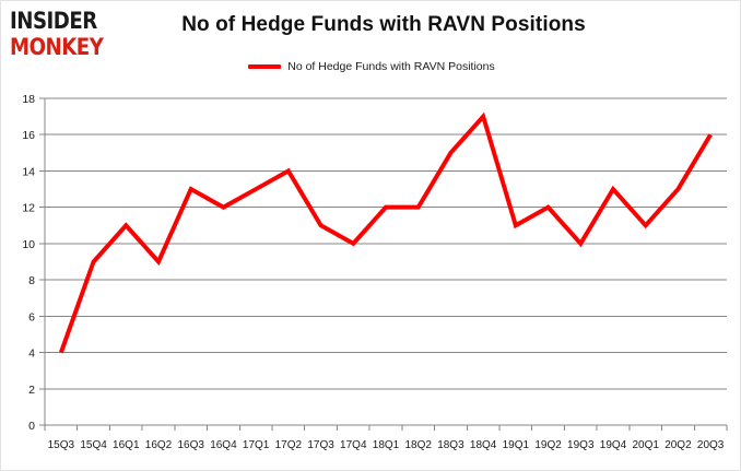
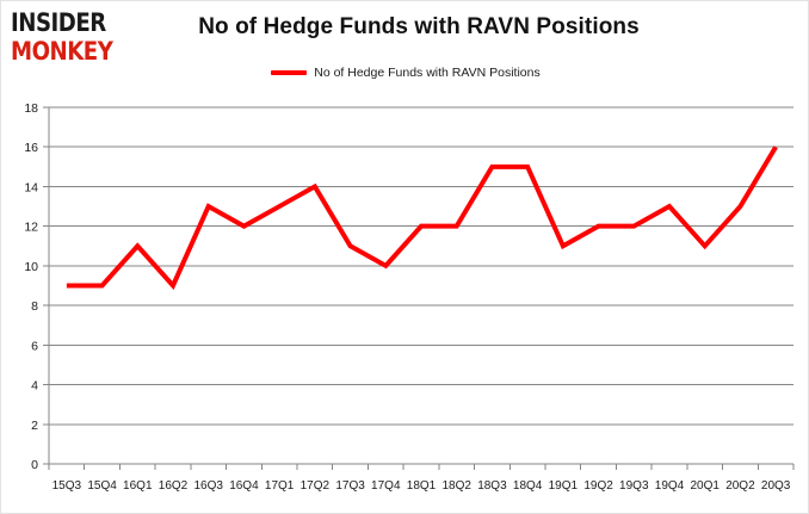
15Q3: 4 -> 9
18Q4: 17 -> 15
19Q3: 10 -> 12
